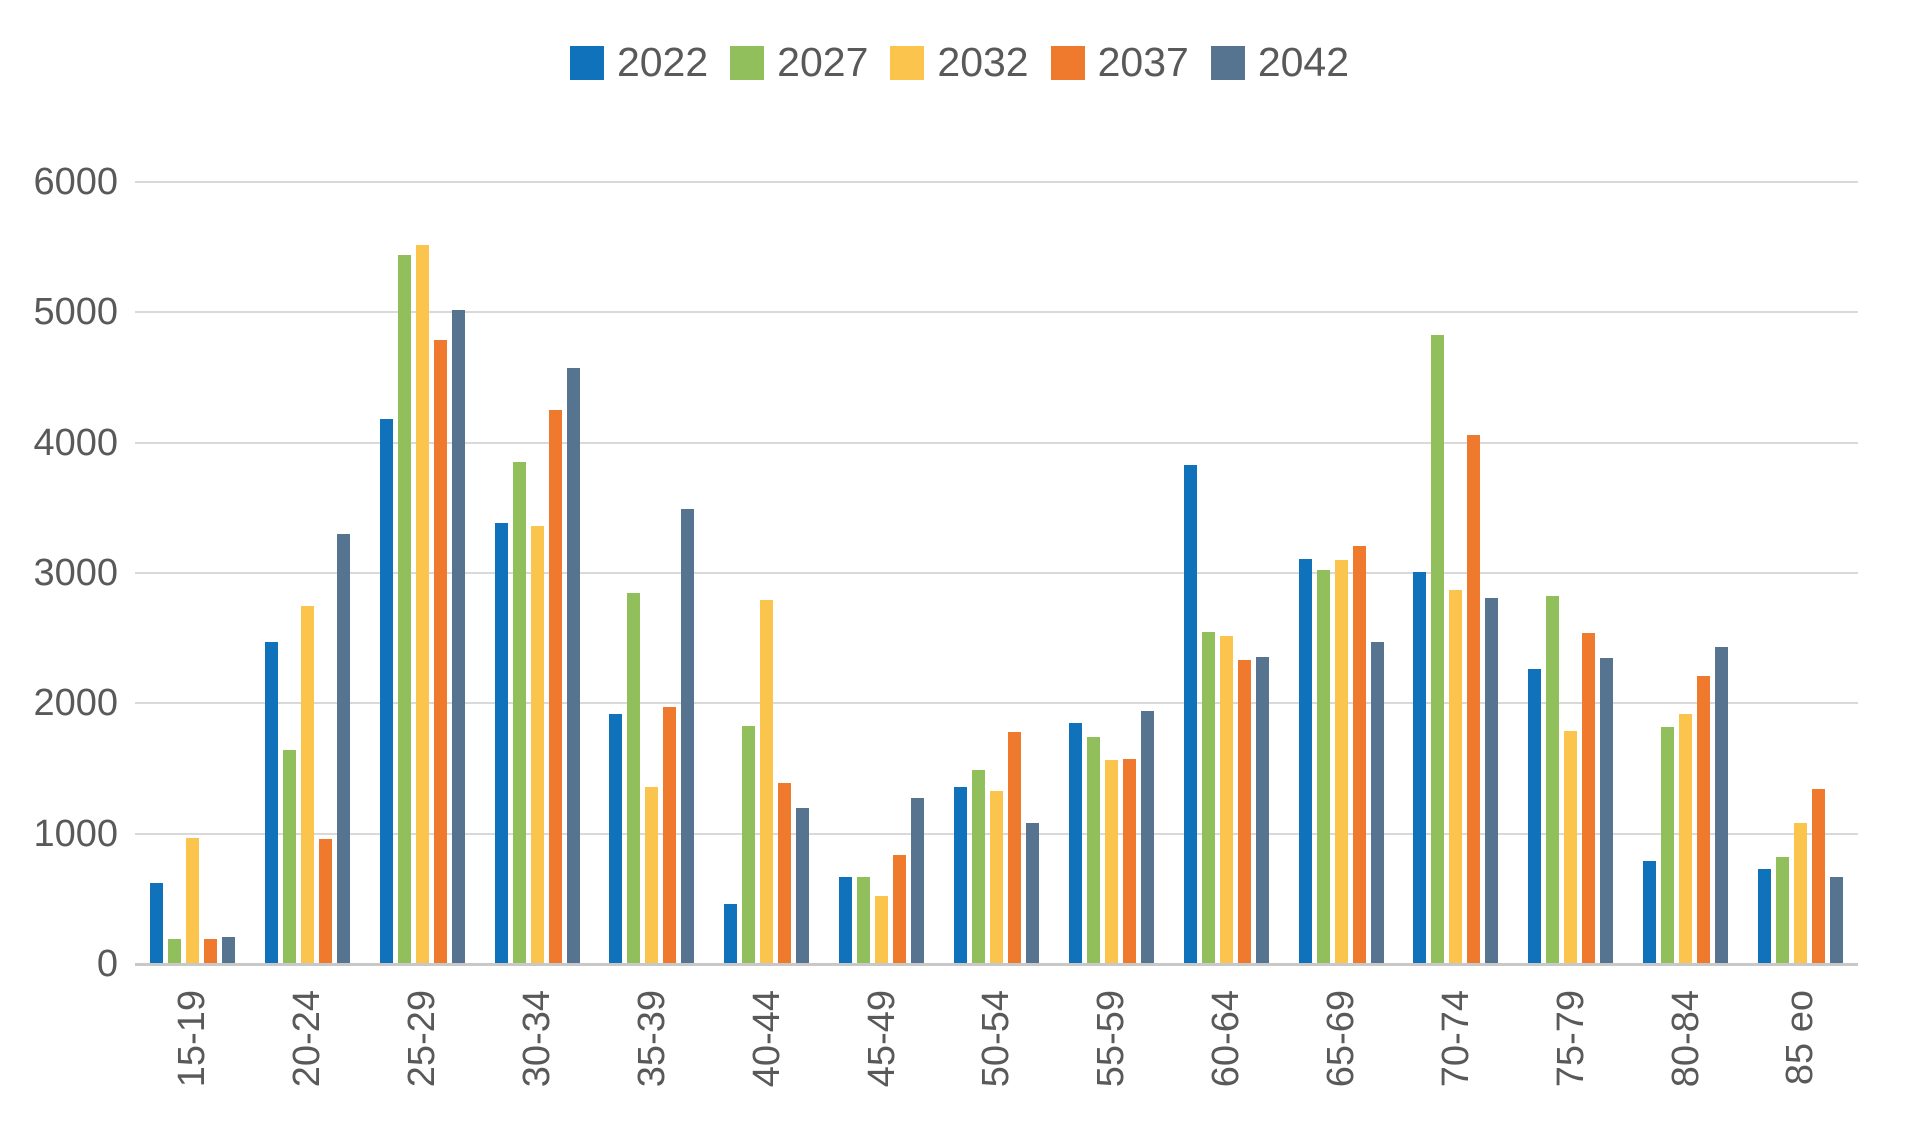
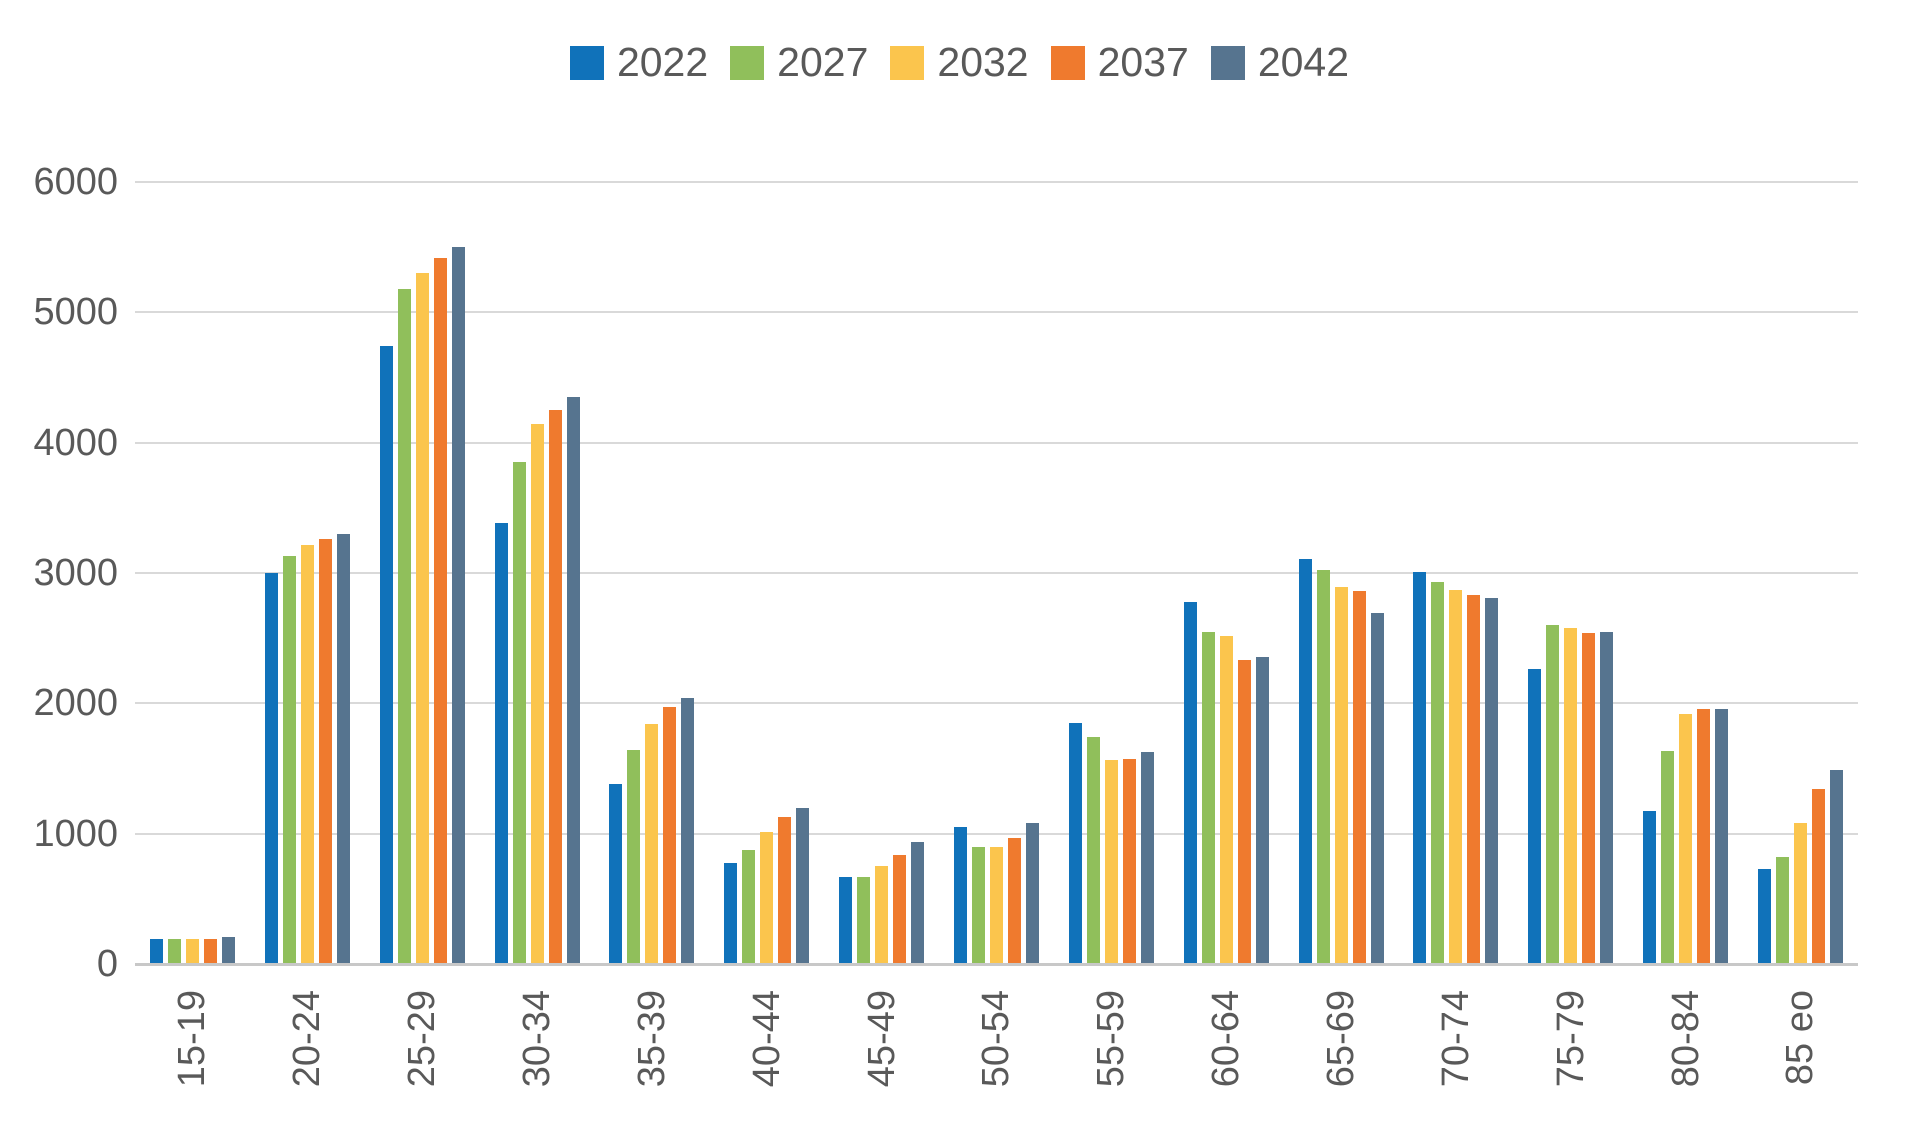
2022/15-19: 620 -> 200
2032/15-19: 970 -> 190
2022/20-24: 2470 -> 3000
2027/20-24: 1640 -> 3130
2032/20-24: 2750 -> 3220
2037/20-24: 960 -> 3260
2022/25-29: 4180 -> 4740
2027/25-29: 5440 -> 5180
2032/25-29: 5520 -> 5300
2037/25-29: 4790 -> 5420
2042/25-29: 5020 -> 5500
2032/30-34: 3360 -> 4140
2042/30-34: 4570 -> 4350
2022/35-39: 1920 -> 1380
2027/35-39: 2850 -> 1640
2032/35-39: 1360 -> 1840
2042/35-39: 3490 -> 2040
2022/40-44: 460 -> 780
2027/40-44: 1830 -> 880
2032/40-44: 2790 -> 1010
2037/40-44: 1390 -> 1120
2032/45-49: 520 -> 750
2042/45-49: 1270 -> 940
2022/50-54: 1360 -> 1060
2027/50-54: 1490 -> 900
2032/50-54: 1330 -> 900
2037/50-54: 1780 -> 960
2042/55-59: 1940 -> 1630
2022/60-64: 3830 -> 2780
2032/65-69: 3100 -> 2900
2037/65-69: 3210 -> 2860
2042/65-69: 2470 -> 2690
2027/70-74: 4830 -> 2930
2037/70-74: 4060 -> 2840
2027/75-79: 2820 -> 2600
2032/75-79: 1790 -> 2580
2042/75-79: 2350 -> 2550
2022/80-84: 790 -> 1180
2027/80-84: 1820 -> 1640
2037/80-84: 2210 -> 1960
2042/80-84: 2430 -> 1960
2042/85 eo: 670 -> 1490
